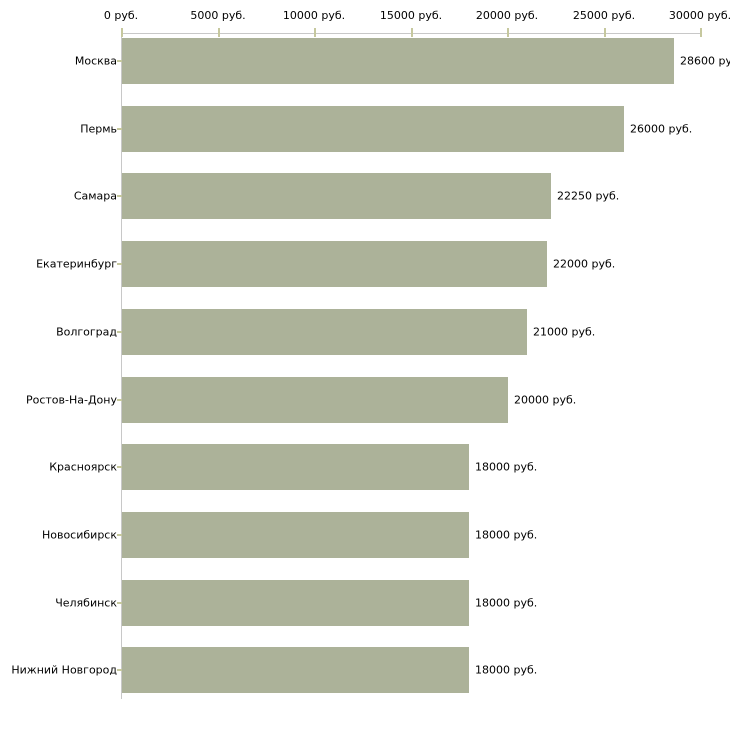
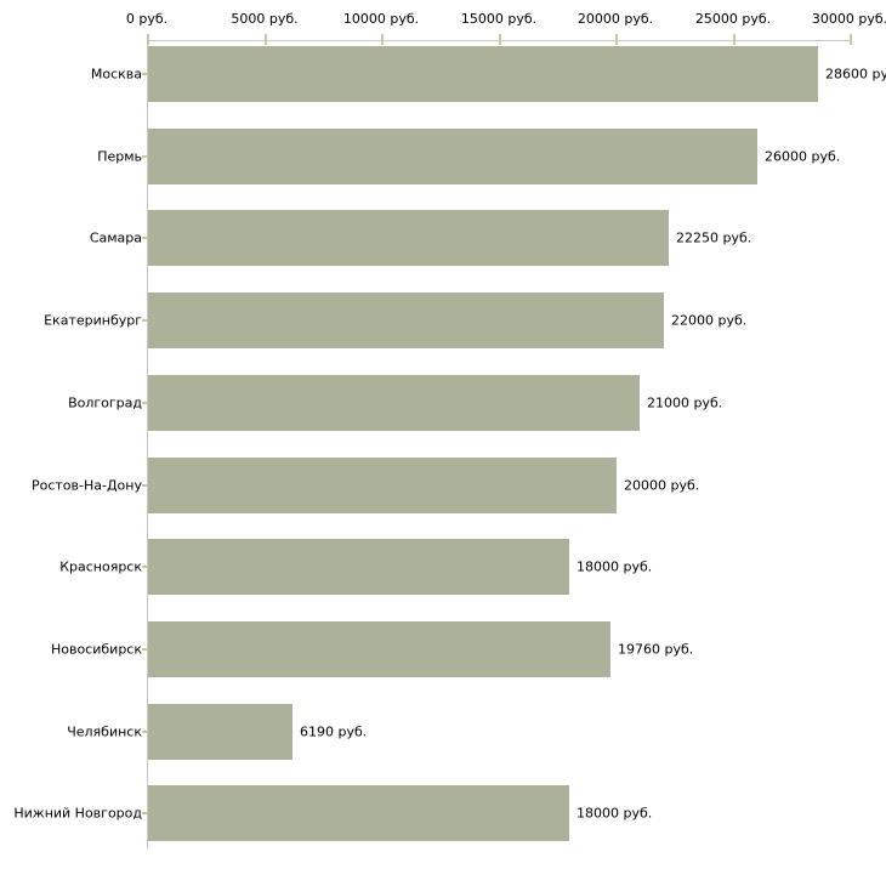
Новосибирск: 18000 -> 19760
Челябинск: 18000 -> 6190
